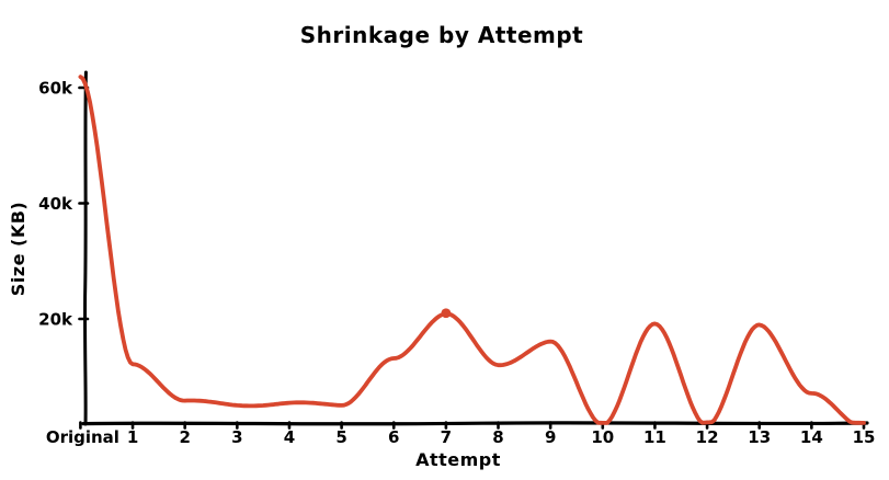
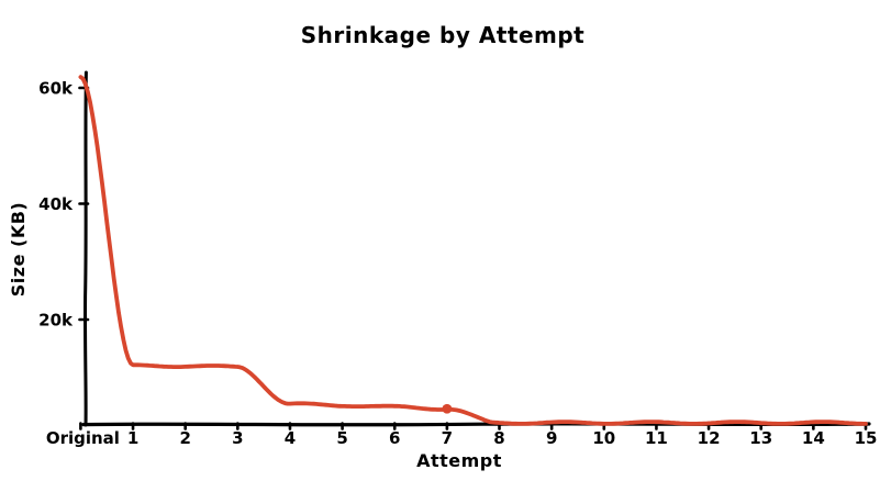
2: 6k -> 12k
3: 5k -> 12k
6: 13k -> 5k
7: 21k -> 5k
8: 12k -> 2k
9: 16k -> 2k
11: 19k -> 2k
13: 19k -> 2k
14: 7k -> 1k
